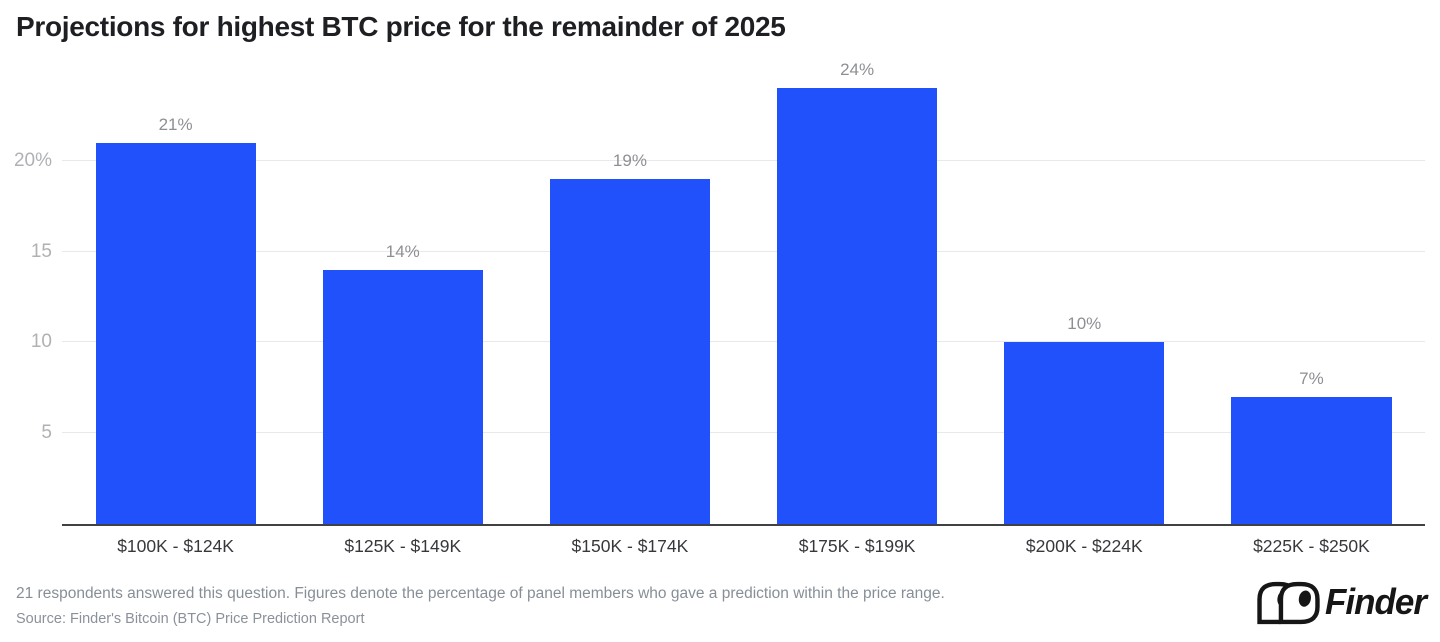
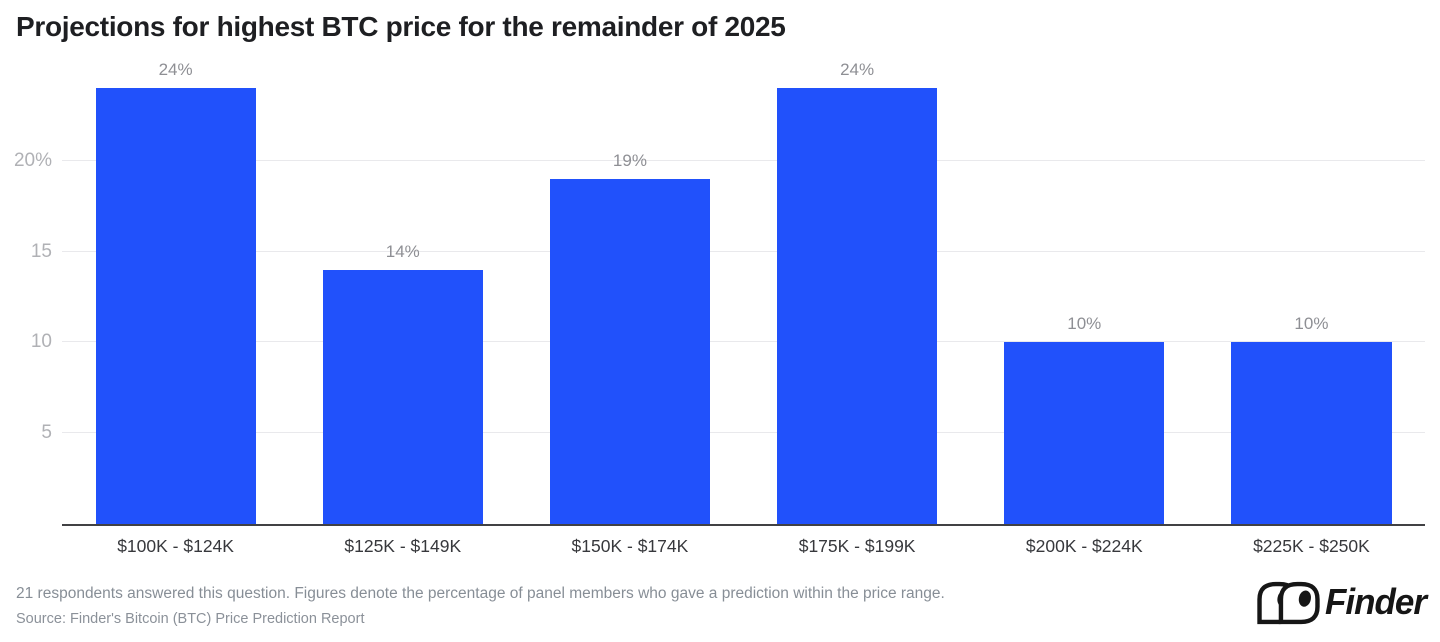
$100K - $124K: 21% -> 24%
$225K - $250K: 7% -> 10%
